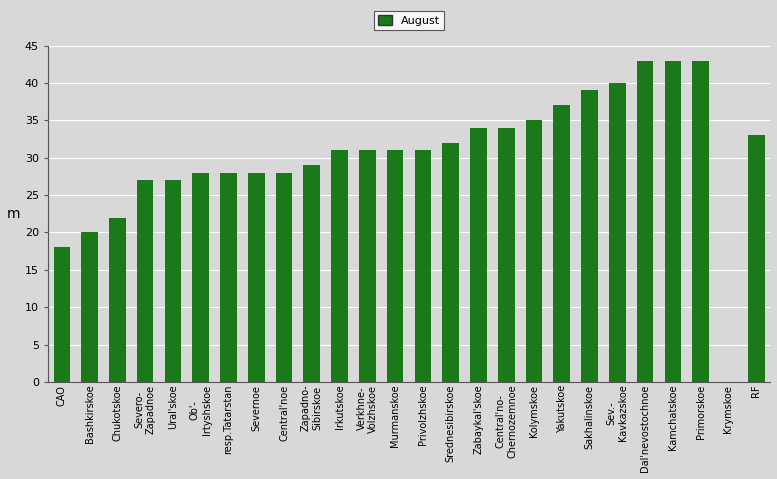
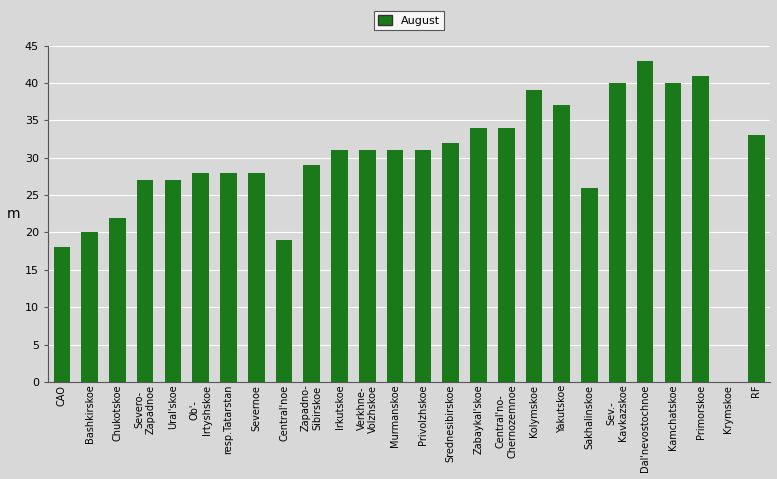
Central'noe: 28 -> 19
Kolymskoe: 35 -> 39
Sakhalinskoe: 39 -> 26
Kamchatskoe: 43 -> 40
Primorskoe: 43 -> 41
